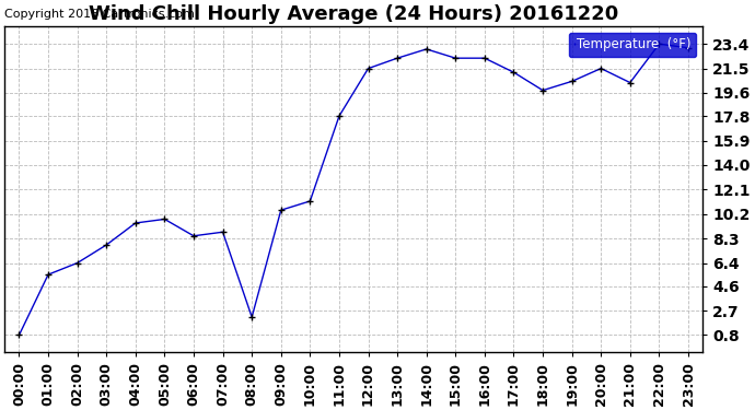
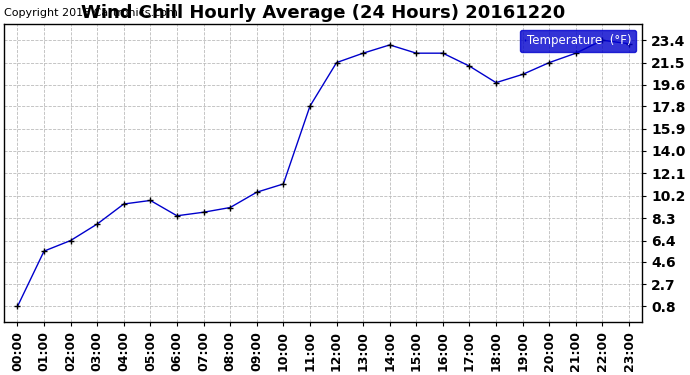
08:00: 2.2 -> 9.2
21:00: 20.4 -> 22.3
